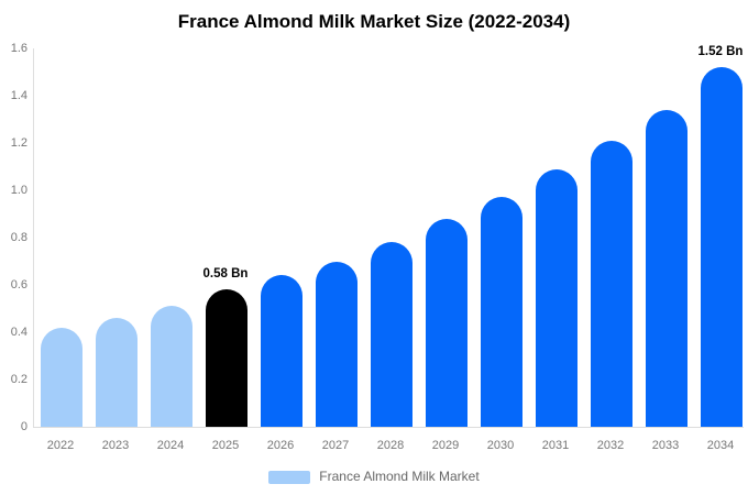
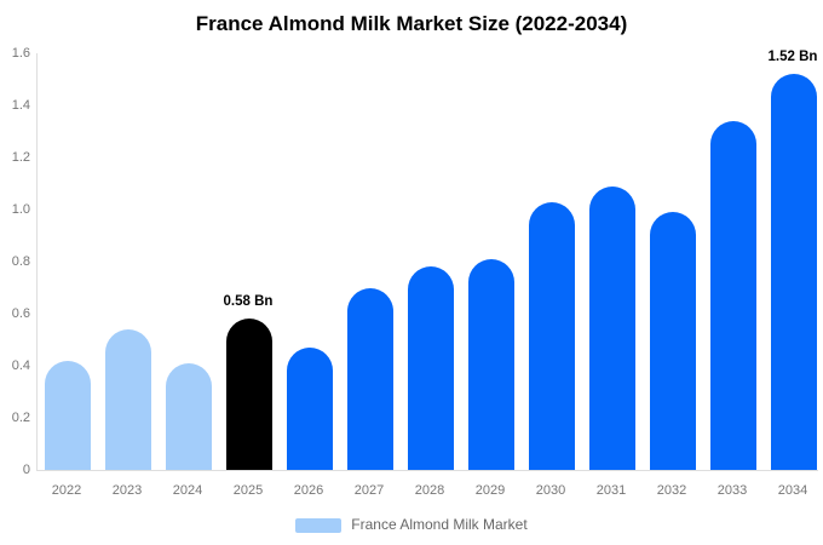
2023: 0.46 -> 0.54
2024: 0.51 -> 0.41
2026: 0.64 -> 0.47
2029: 0.88 -> 0.81
2030: 0.97 -> 1.03
2032: 1.21 -> 0.99
